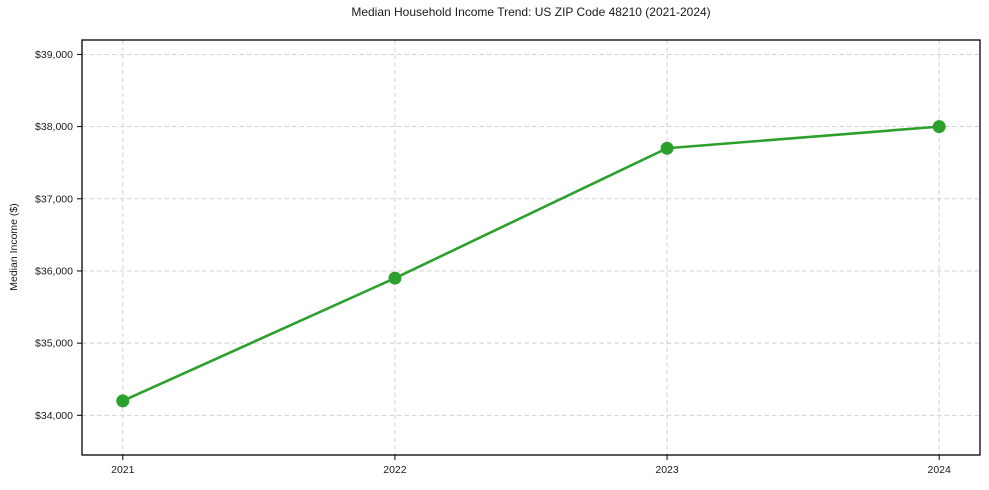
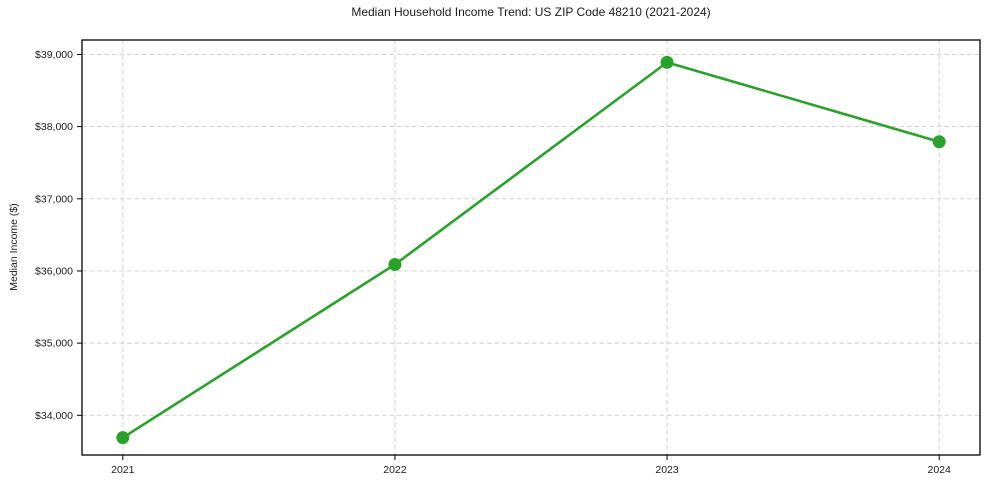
2021: $34200 -> $33700
2022: $35900 -> $36100
2023: $37700 -> $38900
2024: $38000 -> $37800
